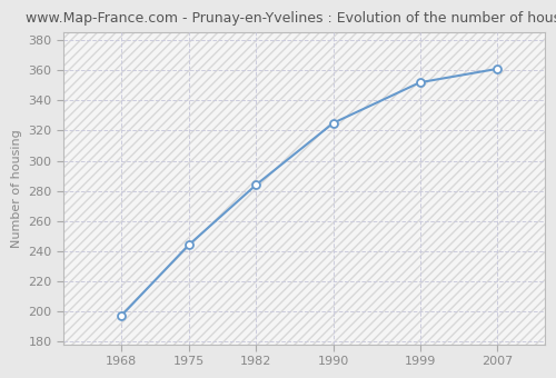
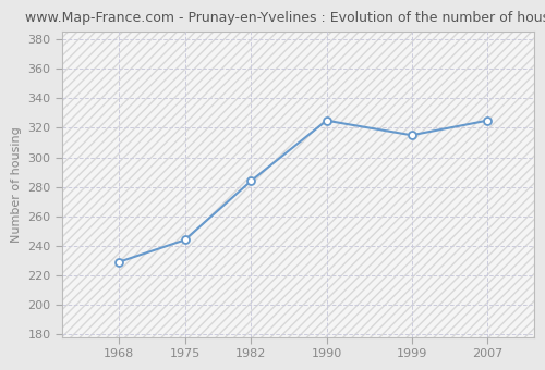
1968: 197 -> 229
1999: 352 -> 315
2007: 361 -> 325
